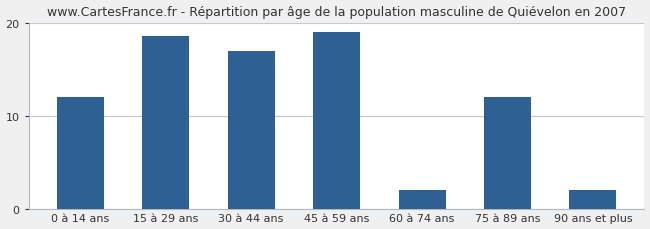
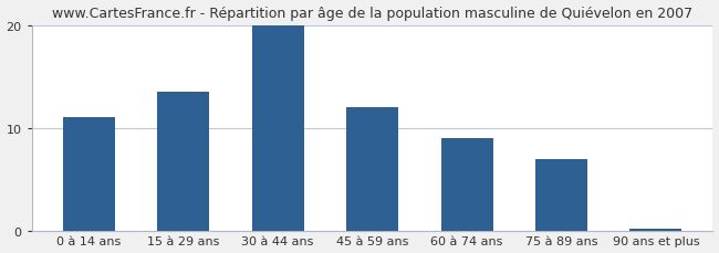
0 à 14 ans: 12.0 -> 11.0
15 à 29 ans: 18.6 -> 13.5
30 à 44 ans: 17.0 -> 20.0
45 à 59 ans: 19.0 -> 12.0
60 à 74 ans: 2.0 -> 9.0
75 à 89 ans: 12.0 -> 7.0
90 ans et plus: 2.0 -> 0.2
